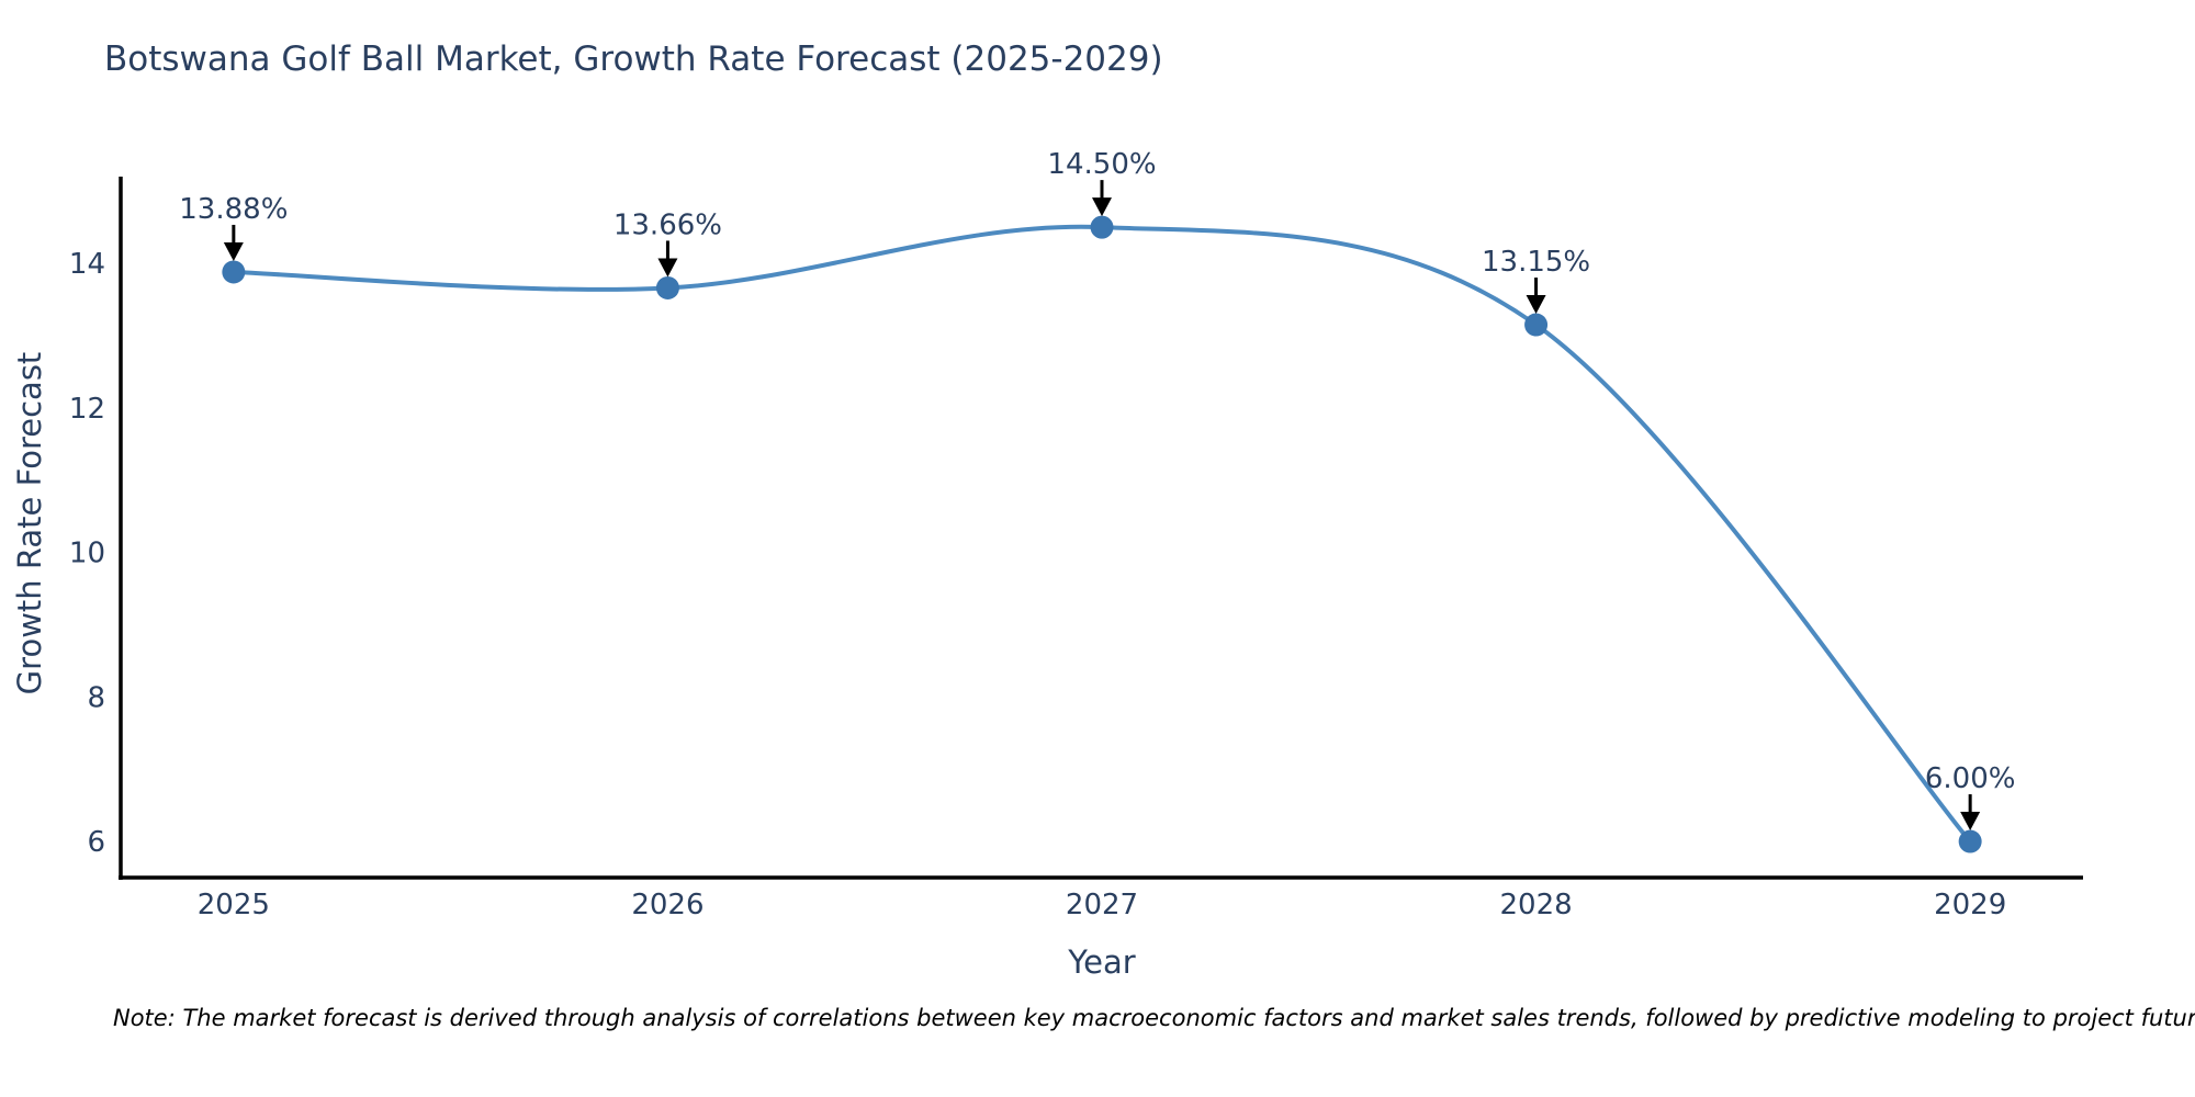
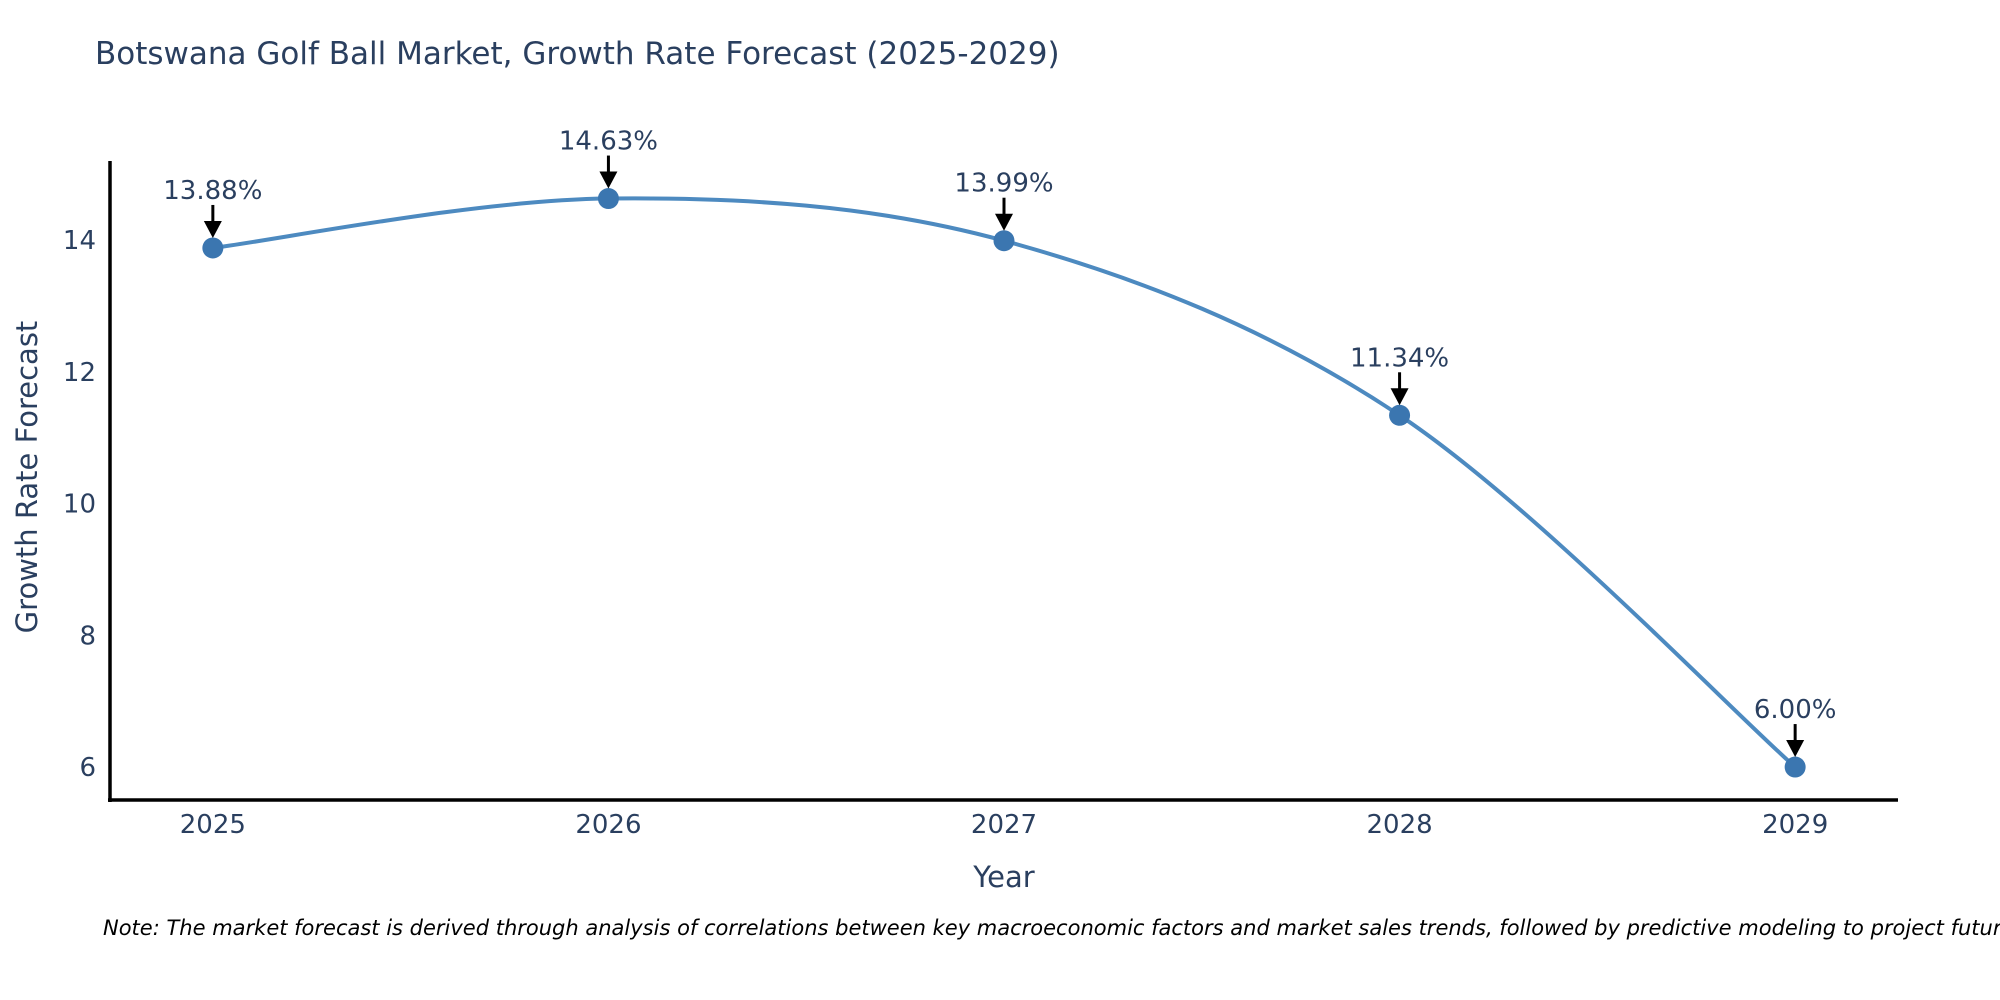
2026: 13.66% -> 14.63%
2027: 14.50% -> 13.99%
2028: 13.15% -> 11.34%
